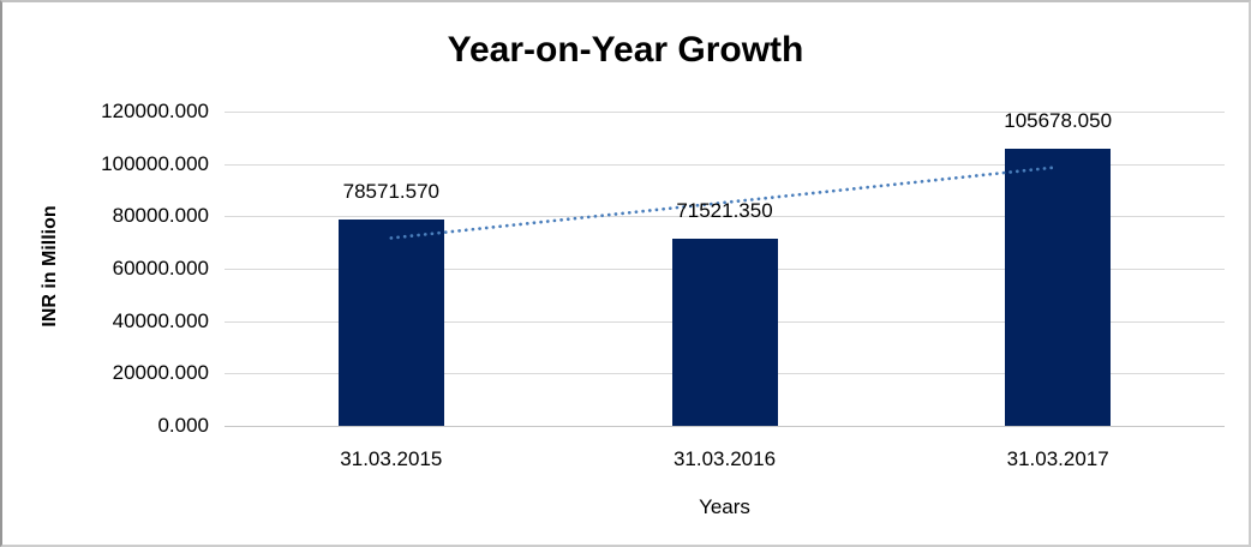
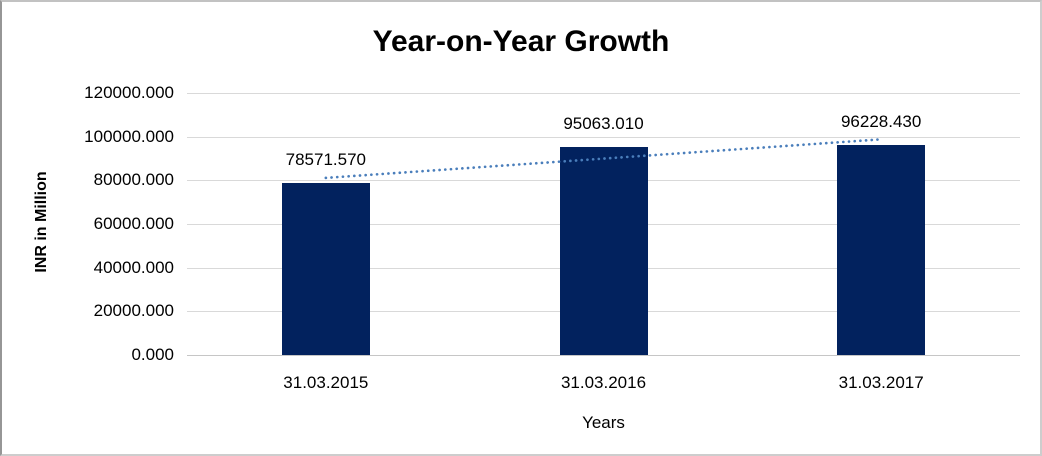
31.03.2016: 71521.350 -> 95063.010
31.03.2017: 105678.050 -> 96228.430
